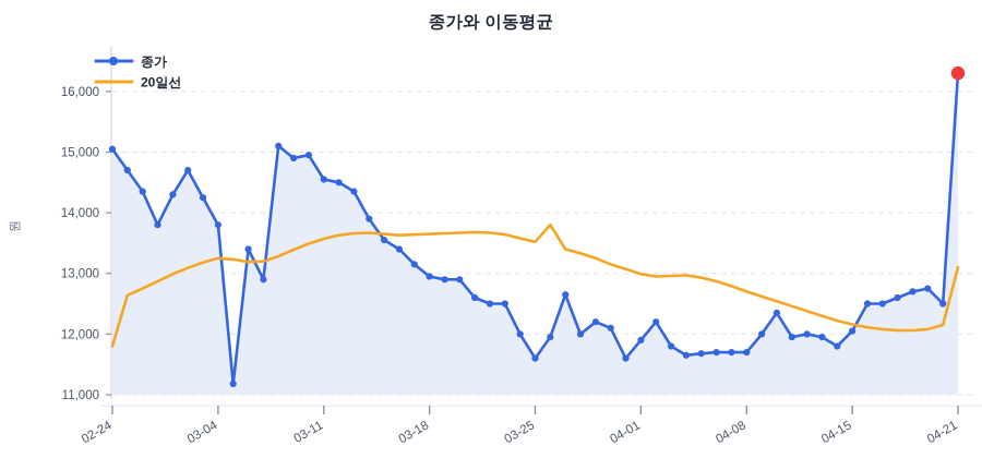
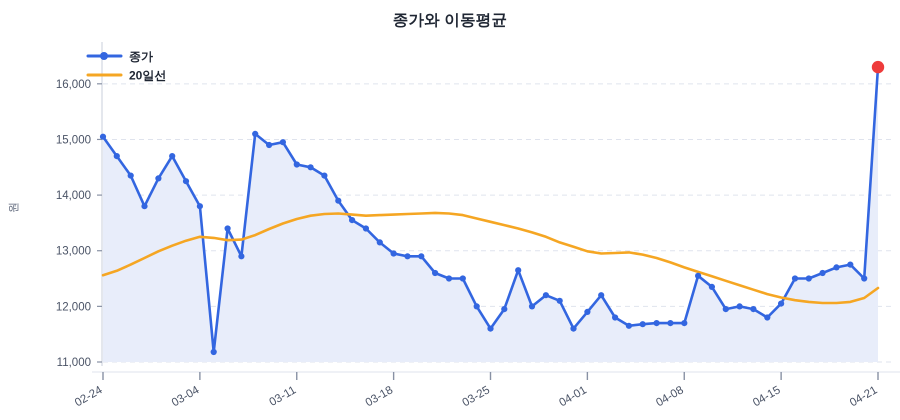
20일선/02-24: 11800 -> 12600
20일선/03-25: 13800 -> 13500
종가/04-08: 12000 -> 12600
20일선/04-21: 13100 -> 12300
